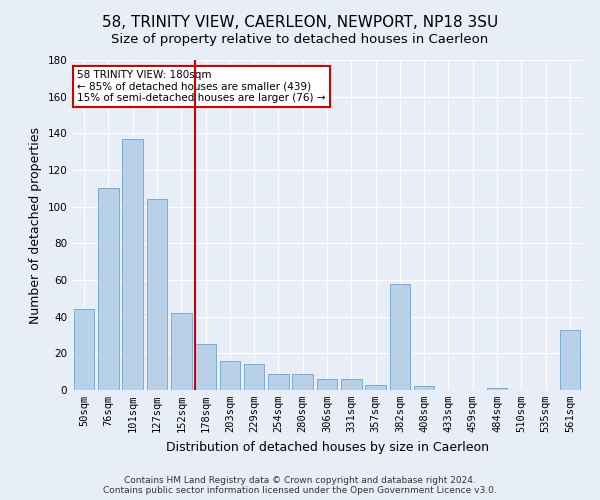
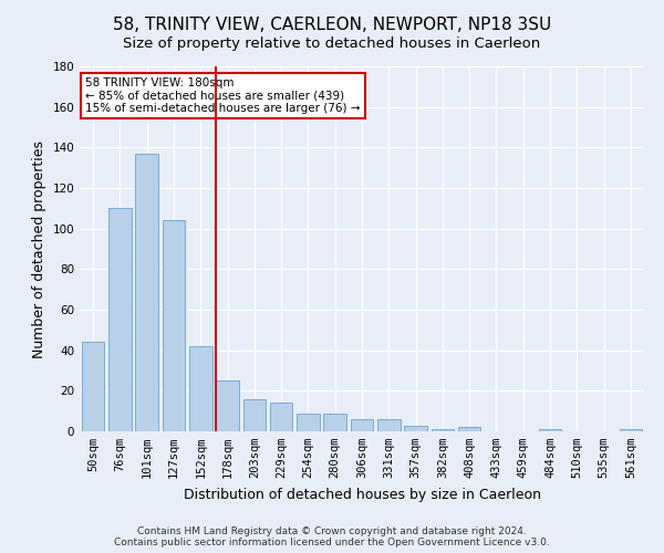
382sqm: 58 -> 1
561sqm: 33 -> 1
